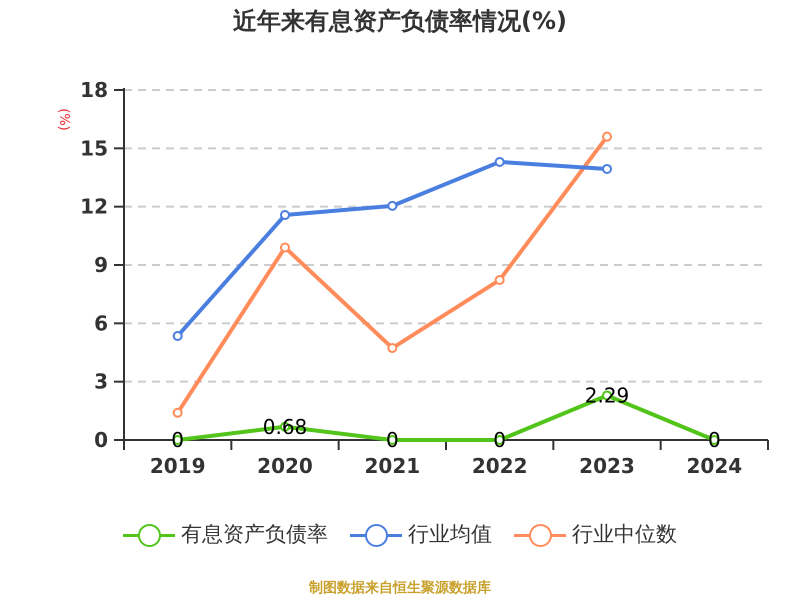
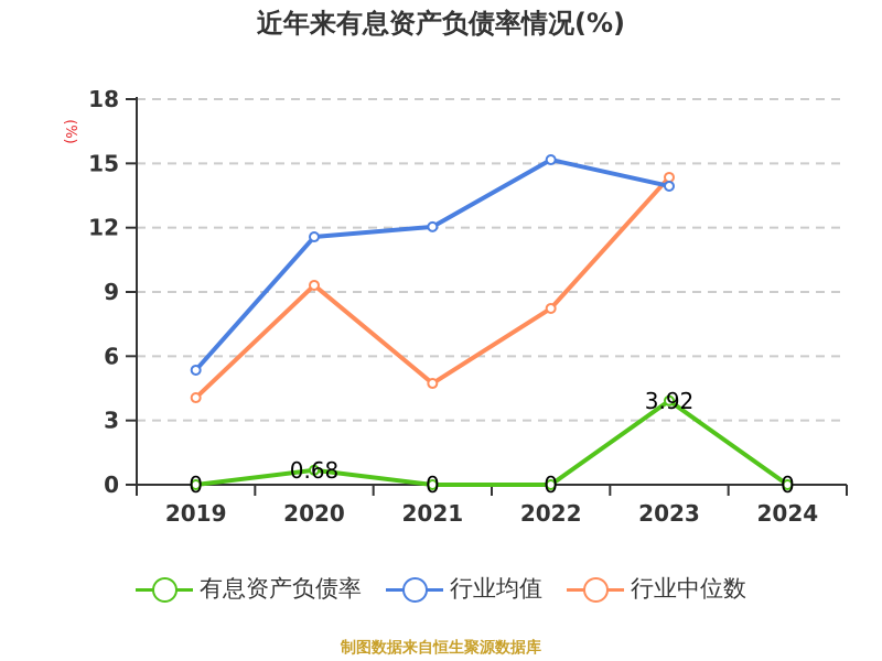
行业中位数/2019: 1.4 -> 4.1
行业中位数/2020: 9.9 -> 9.3
行业均值/2022: 14.3 -> 15.2
有息资产负债率/2023: 2.29 -> 3.92
行业中位数/2023: 15.6 -> 14.3
